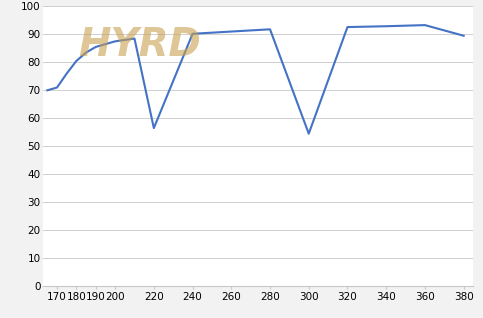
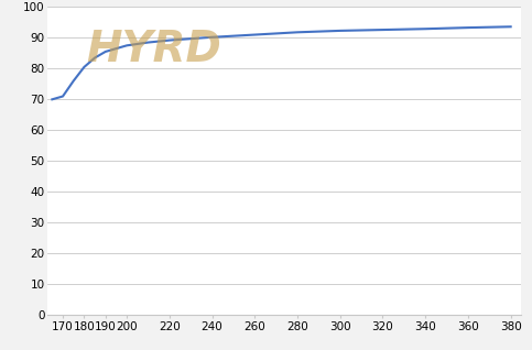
220: 56.5 -> 89.2
300: 54.5 -> 92.3
380: 89.5 -> 93.6
